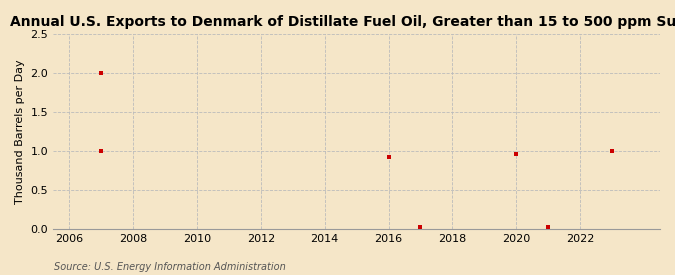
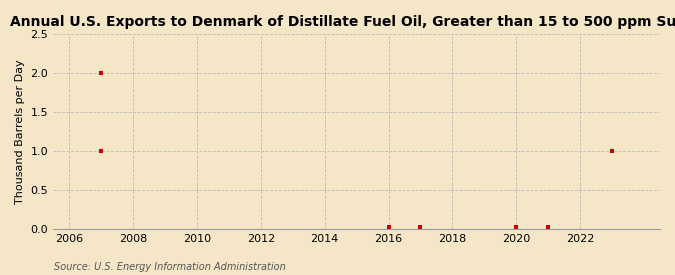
2016: 0.92 -> 0.02
2020: 0.96 -> 0.02
